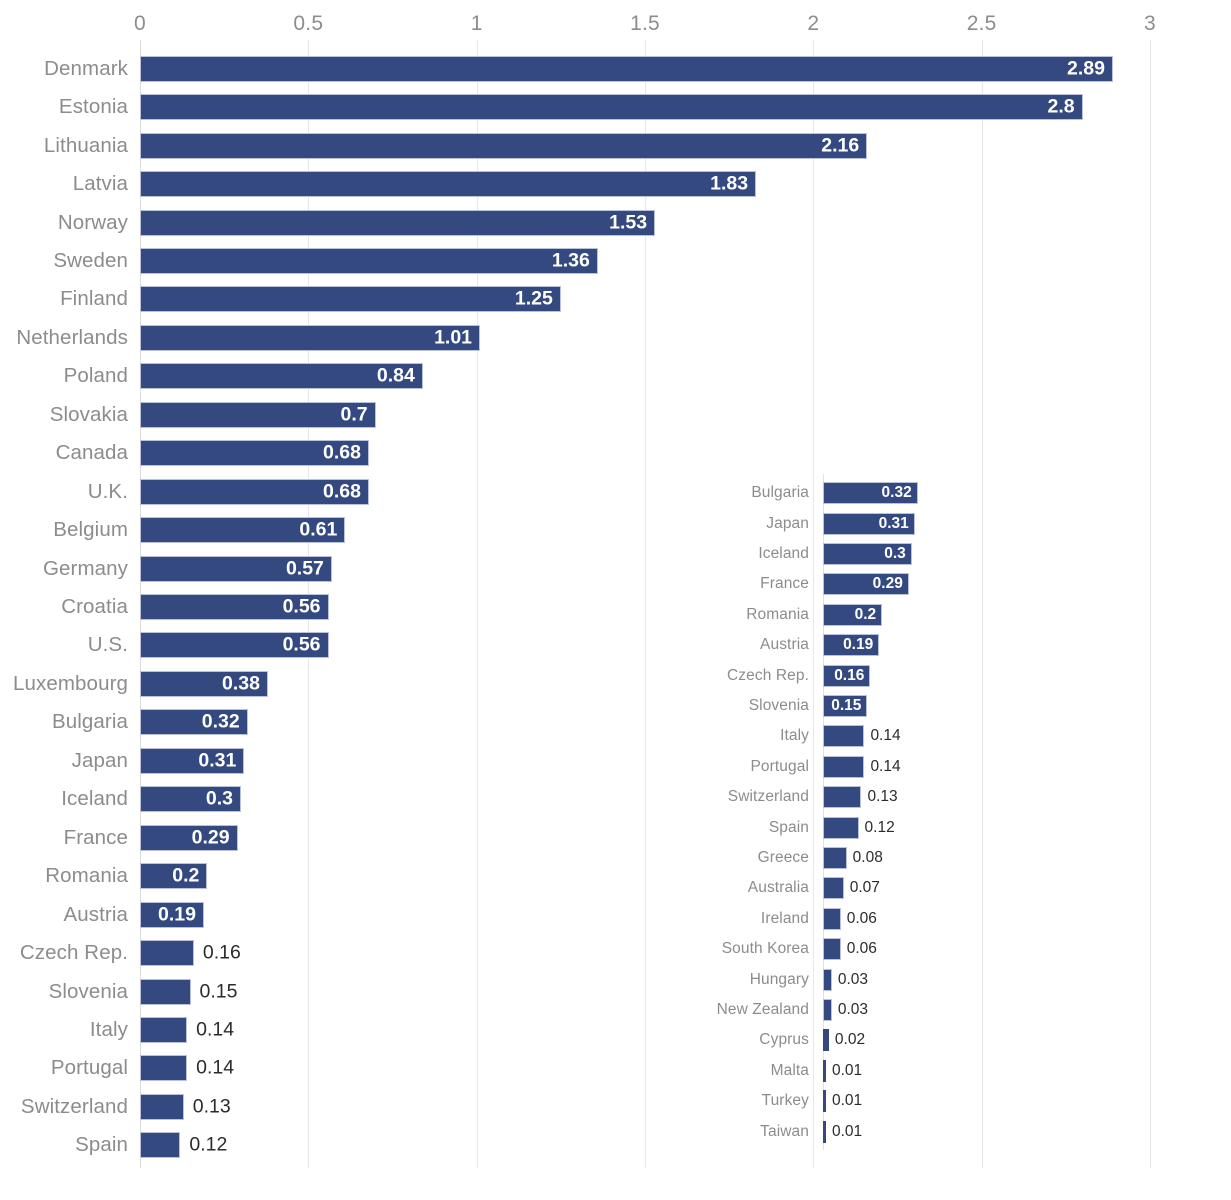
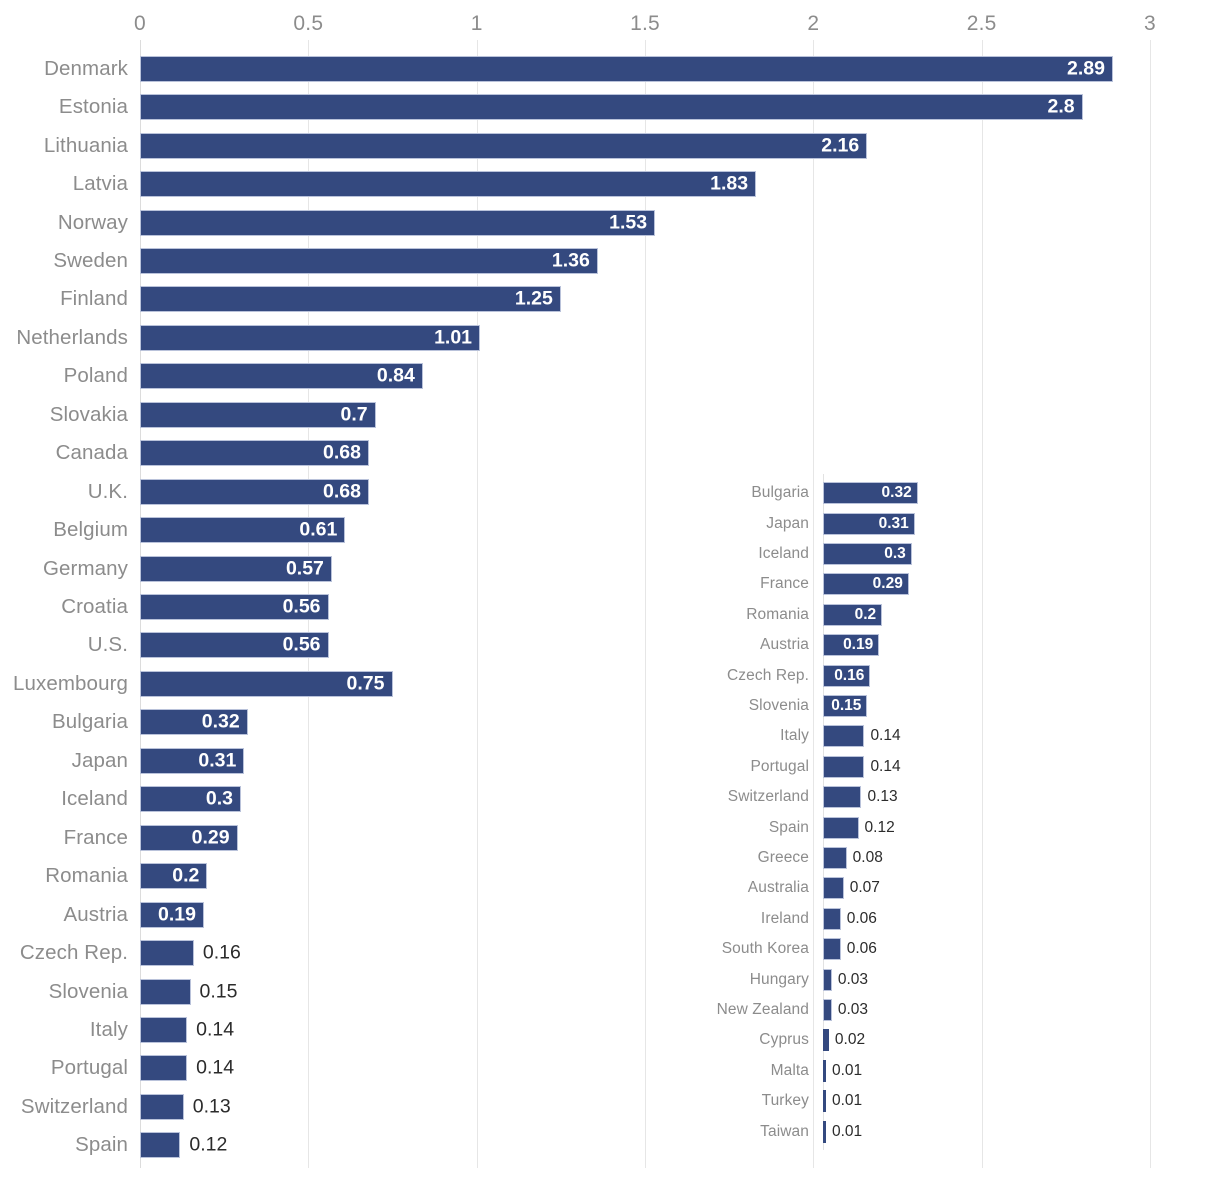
Luxembourg: 0.38 -> 0.75
